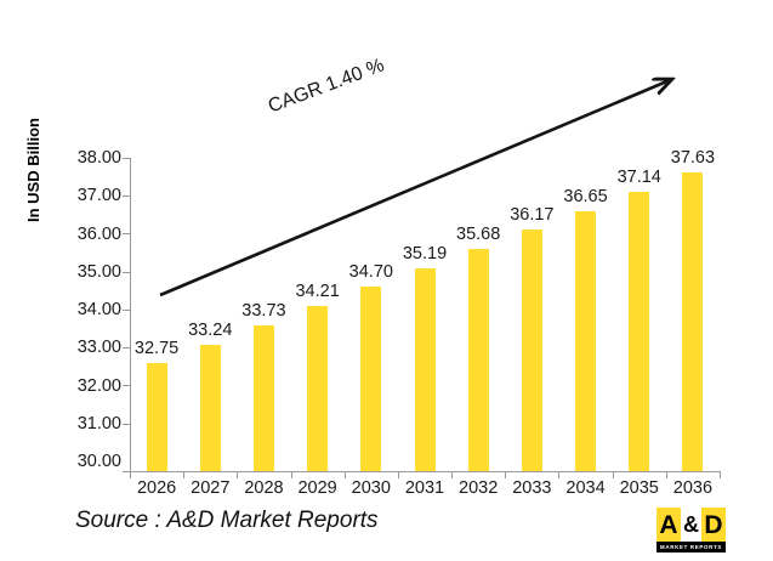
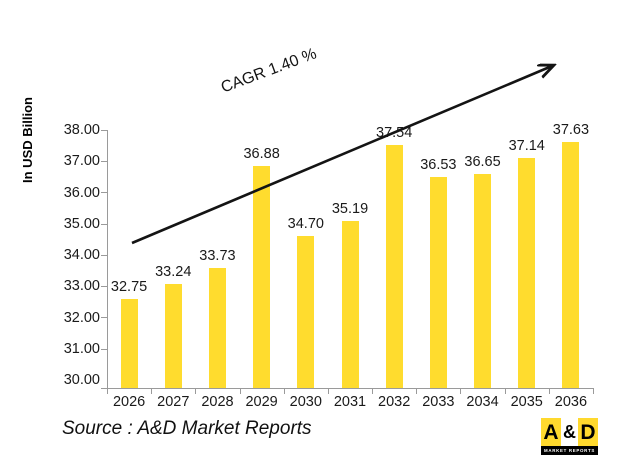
2029: 34.21 -> 36.88
2032: 35.68 -> 37.54
2033: 36.17 -> 36.53
